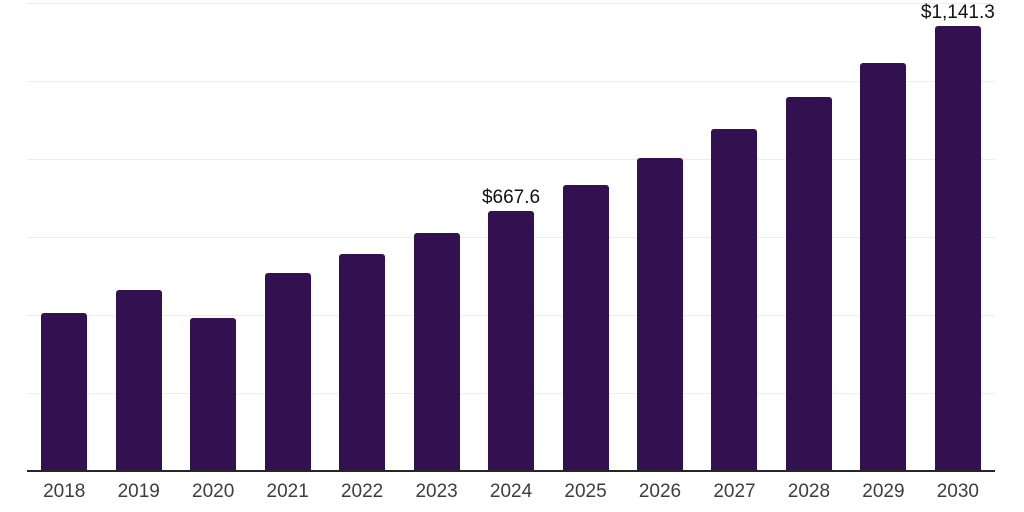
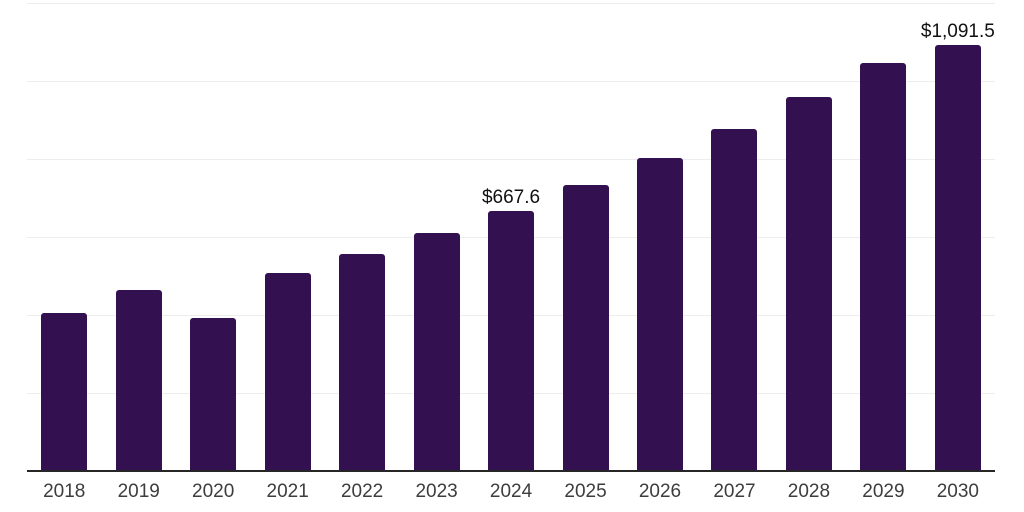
2030: $1,141.3 -> $1,091.5
